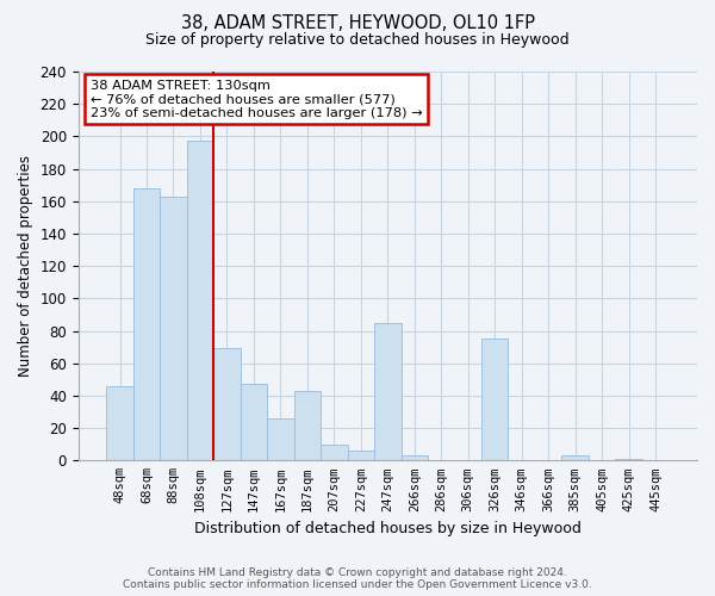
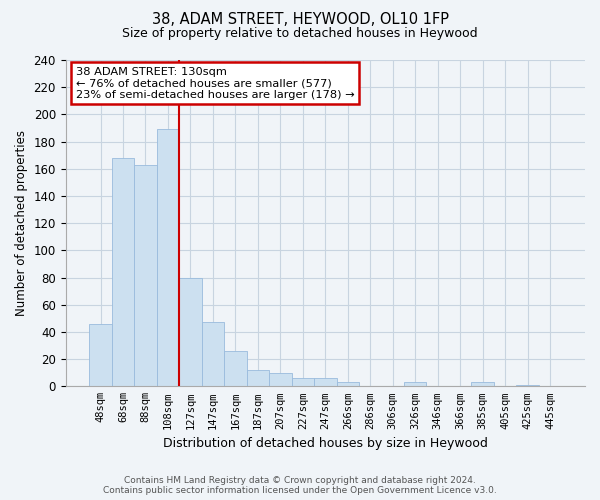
108sqm: 197 -> 189
127sqm: 69 -> 80
187sqm: 43 -> 12
247sqm: 85 -> 6
326sqm: 75 -> 3
